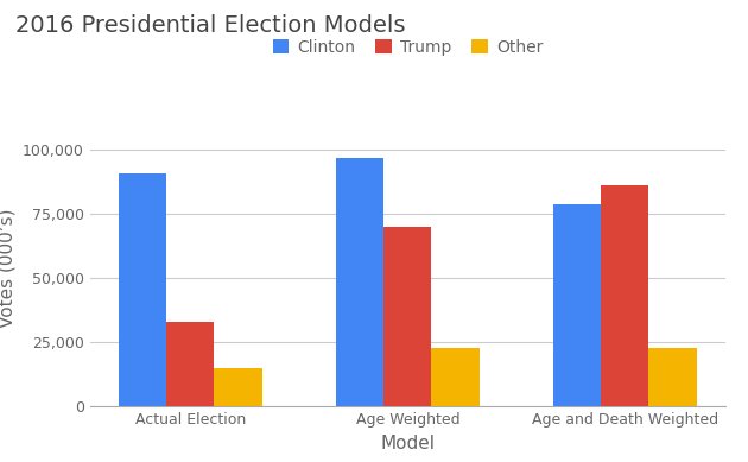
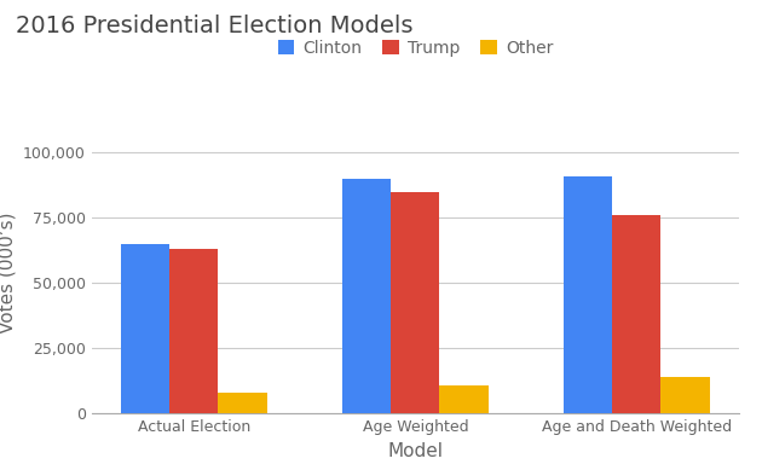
Clinton/Actual Election: 91,000 -> 65,000
Trump/Actual Election: 33,000 -> 63,000
Other/Actual Election: 15,000 -> 8,000
Clinton/Age Weighted: 97,000 -> 90,000
Trump/Age Weighted: 70,000 -> 85,000
Other/Age Weighted: 23,000 -> 11,000
Clinton/Age and Death Weighted: 79,000 -> 91,000
Trump/Age and Death Weighted: 86,000 -> 76,000
Other/Age and Death Weighted: 23,000 -> 14,000
